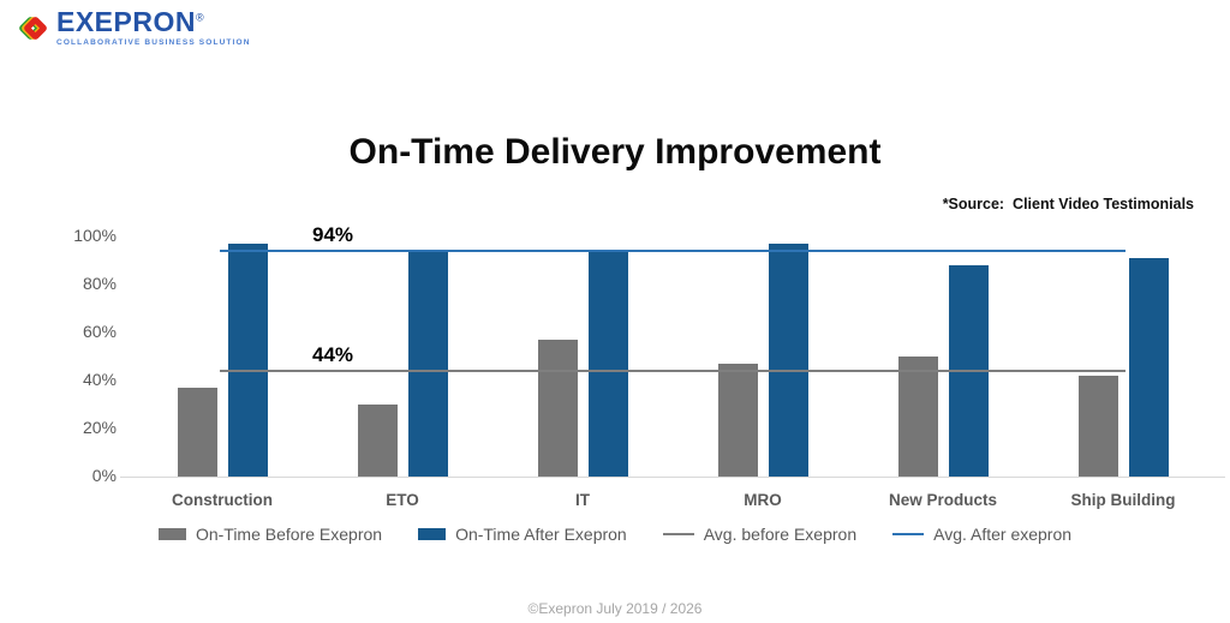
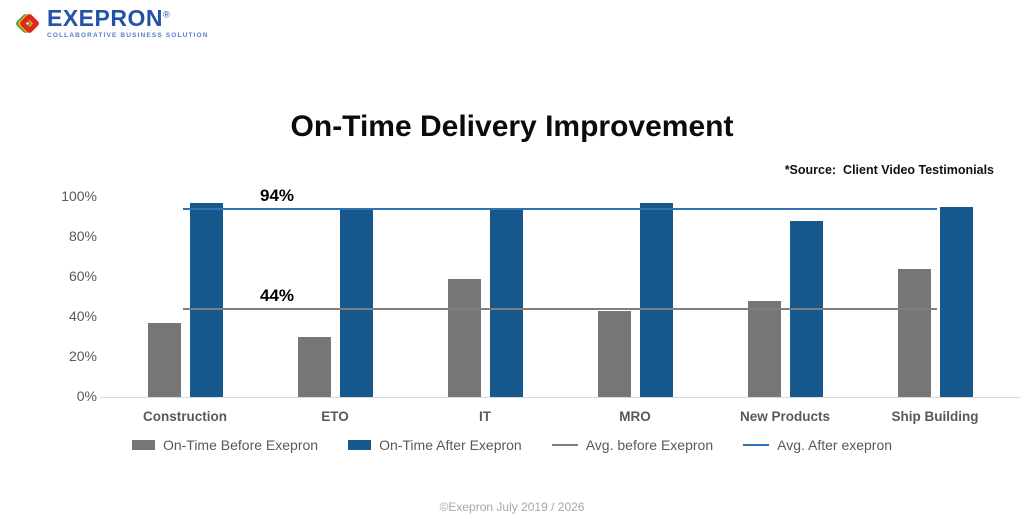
On-Time Before Exepron/IT: 57% -> 59%
On-Time Before Exepron/MRO: 47% -> 43%
On-Time Before Exepron/New Products: 50% -> 48%
On-Time Before Exepron/Ship Building: 42% -> 64%
On-Time After Exepron/Ship Building: 91% -> 95%
